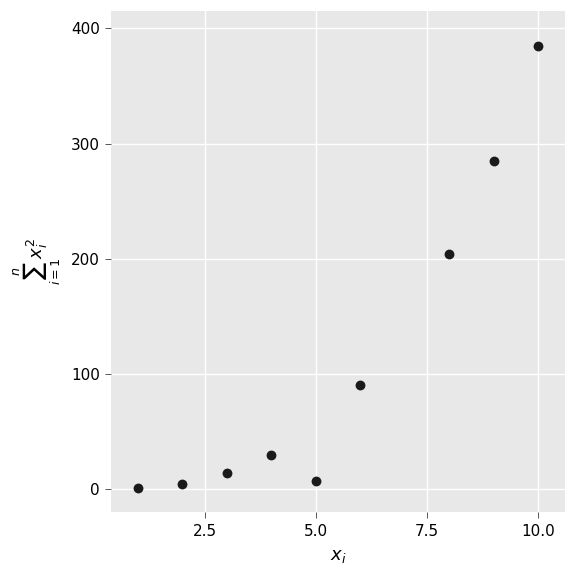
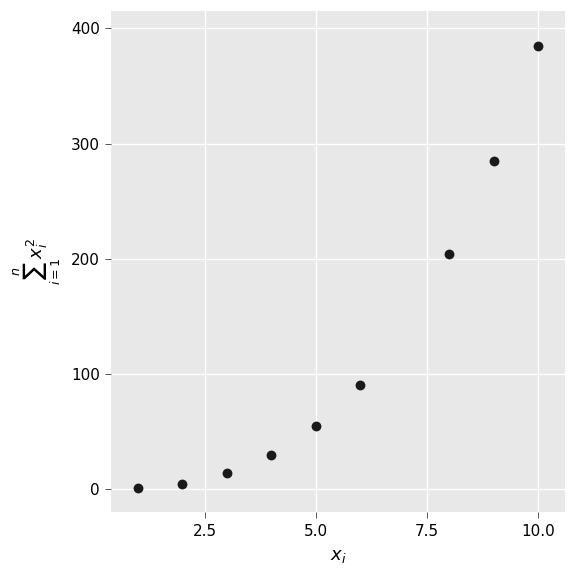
5.0: 7 -> 55
